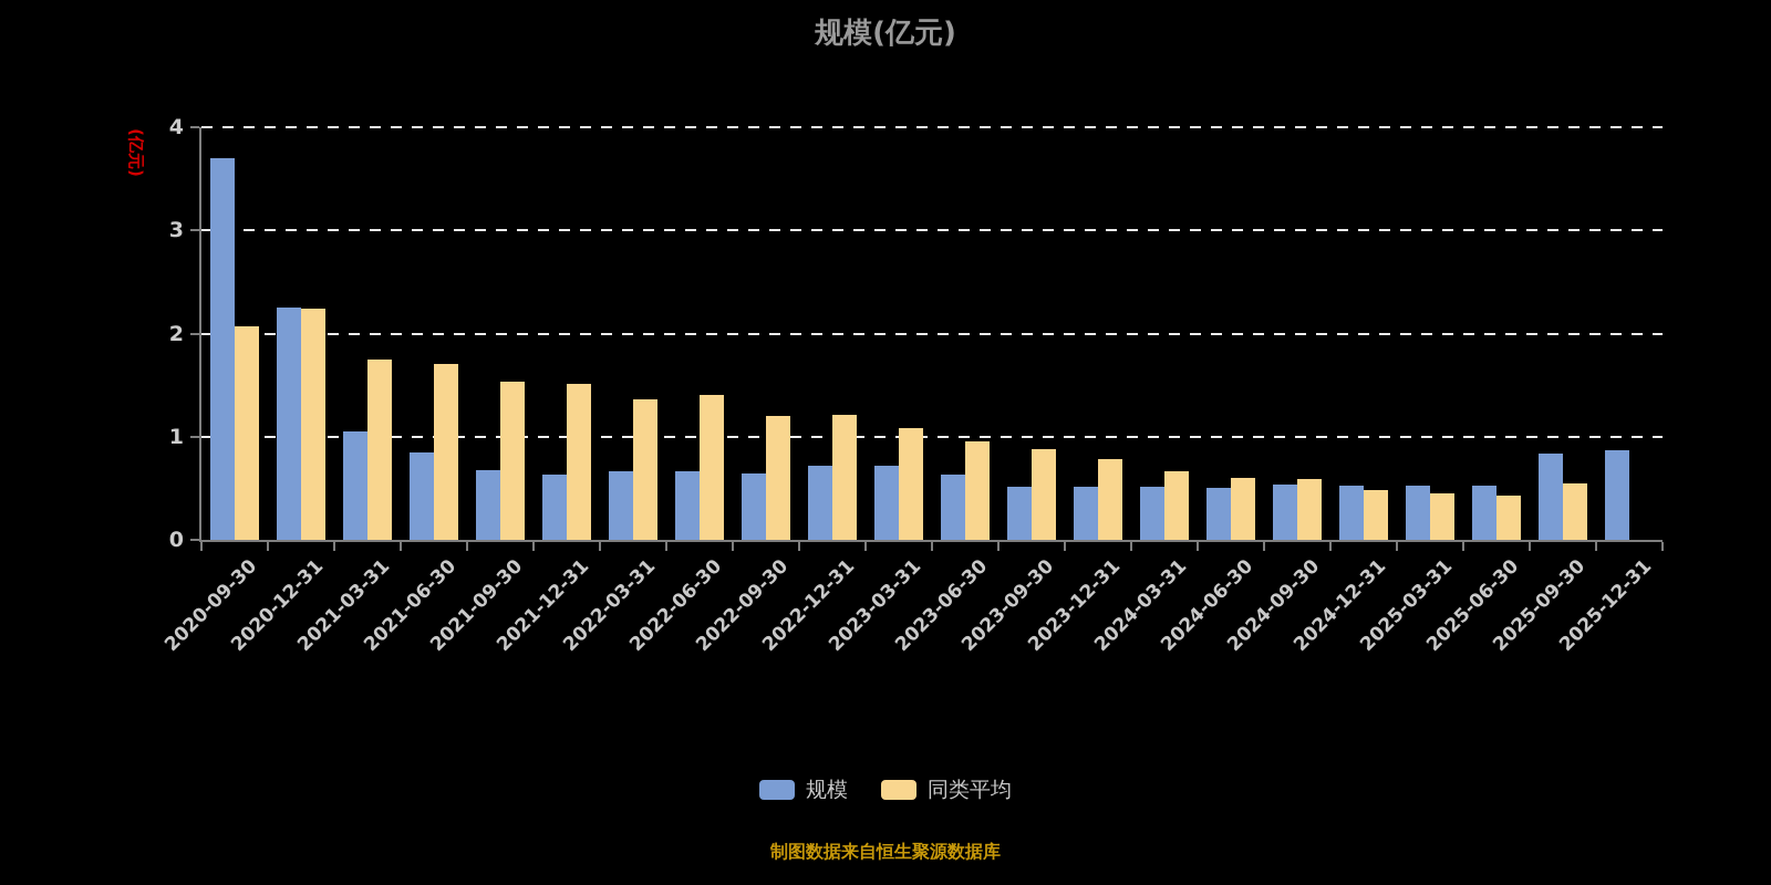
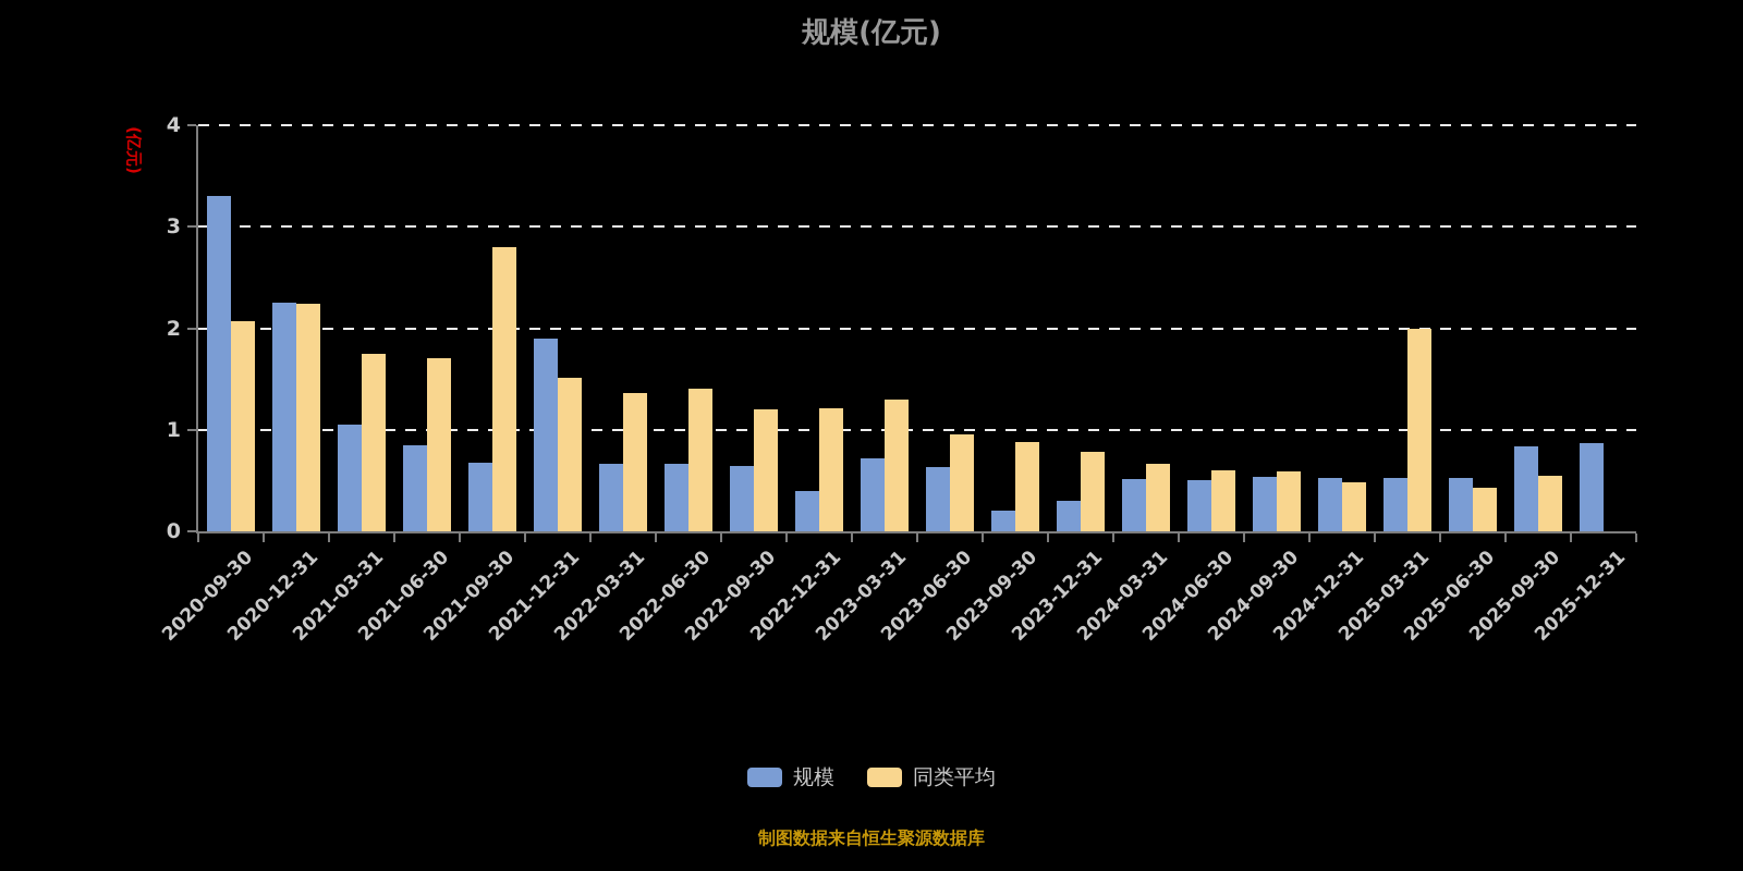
规模/2020-09-30: 3.7 -> 3.3
同类平均/2021-09-30: 1.5 -> 2.8
规模/2021-12-31: 0.6 -> 1.9
规模/2022-12-31: 0.7 -> 0.4
同类平均/2023-03-31: 1.1 -> 1.3
规模/2023-09-30: 0.5 -> 0.2
规模/2023-12-31: 0.5 -> 0.3
同类平均/2025-03-31: 0.5 -> 2.0
